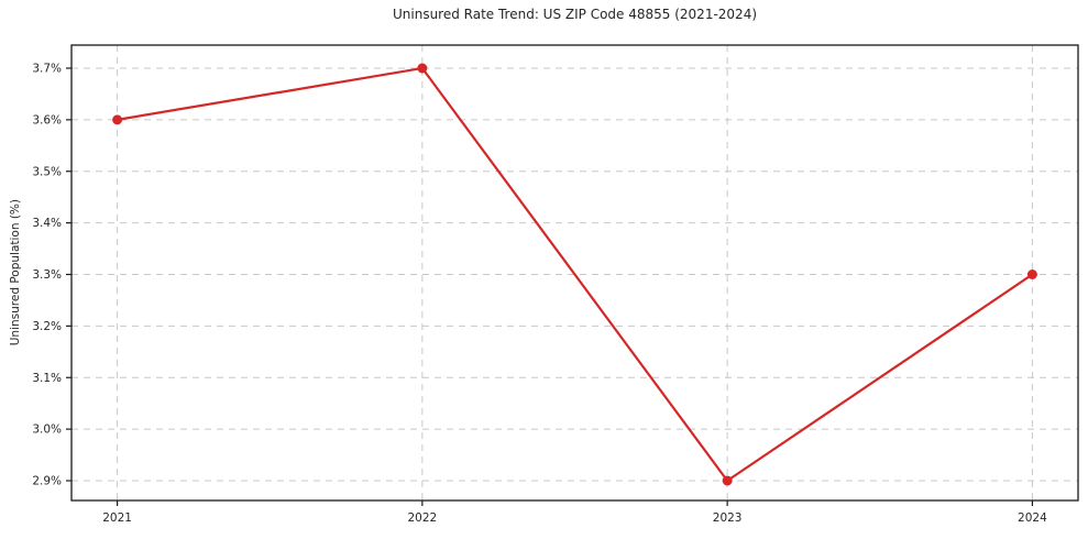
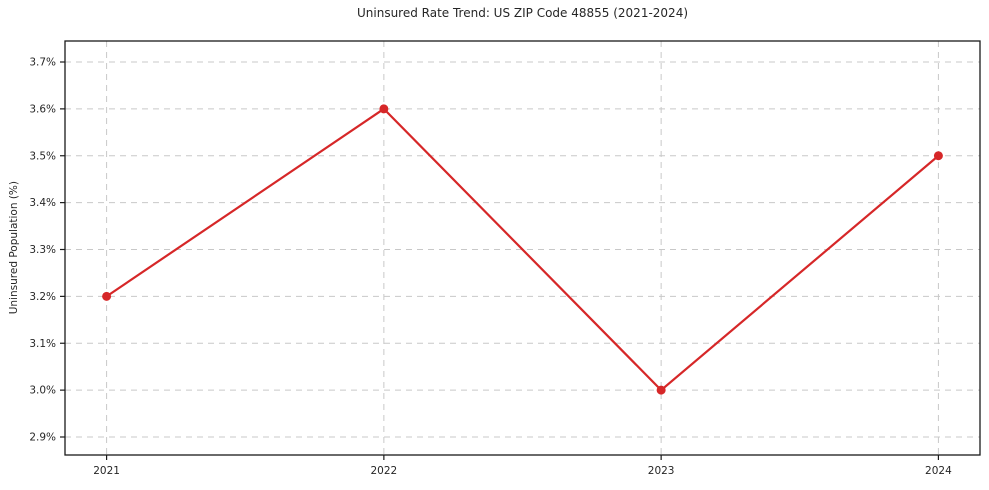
2021: 3.6% -> 3.2%
2022: 3.7% -> 3.6%
2023: 2.9% -> 3.0%
2024: 3.3% -> 3.5%
